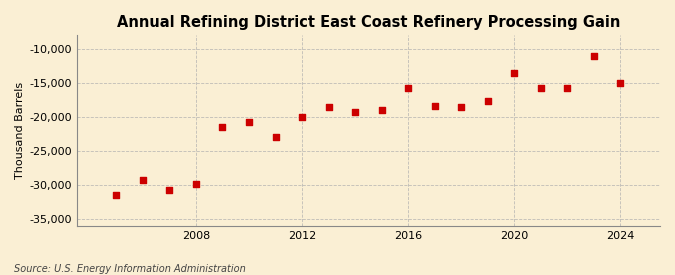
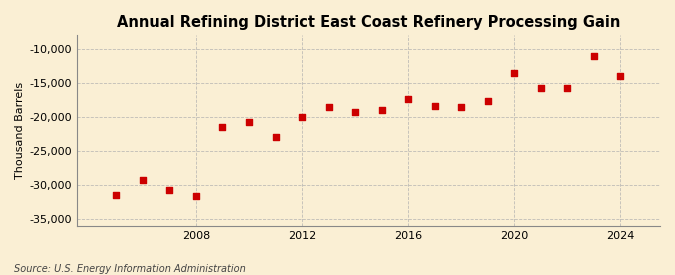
2008: -29,800 -> -31,600
2016: -15,800 -> -17,300
2024: -15,000 -> -14,000
